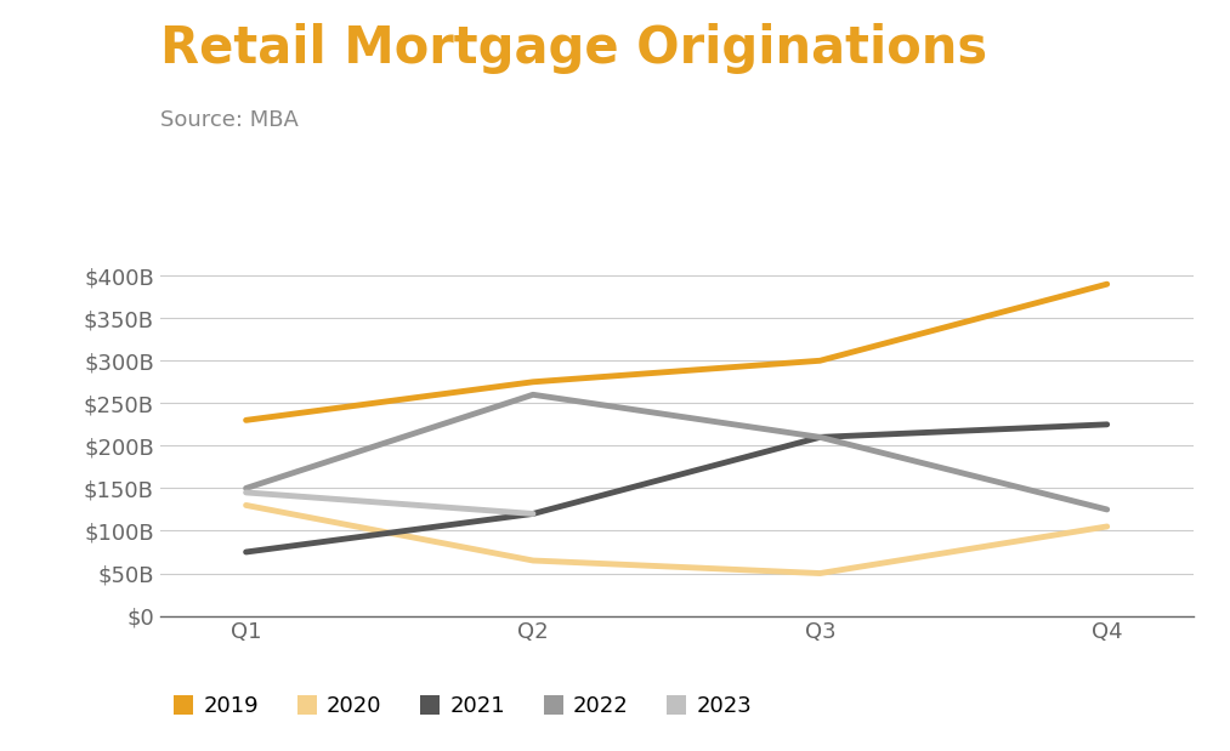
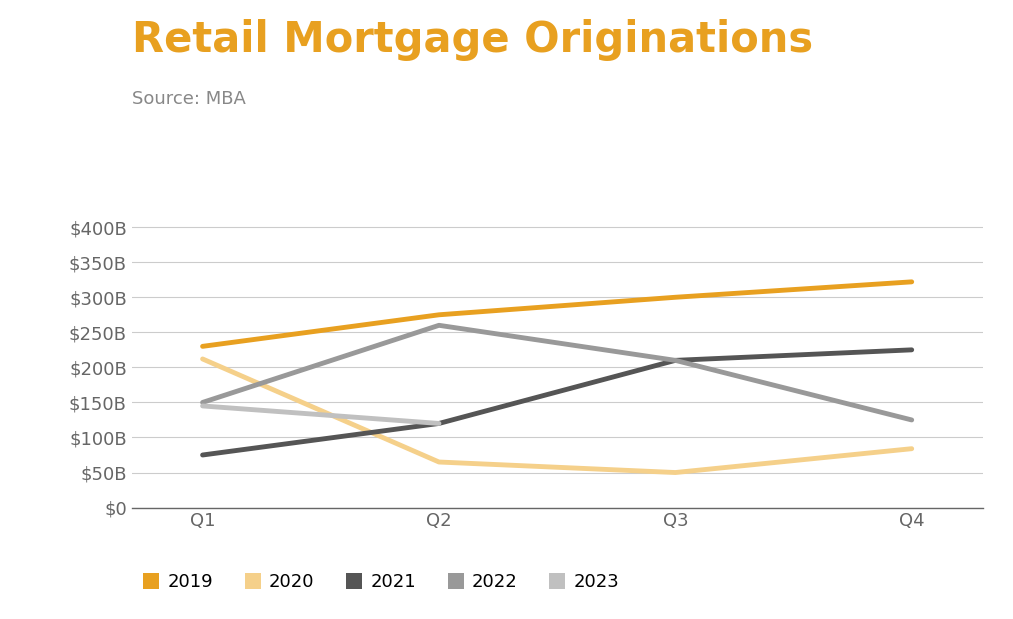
2020/Q1: $130B -> $212B
2019/Q4: $390B -> $322B
2020/Q4: $105B -> $84B
